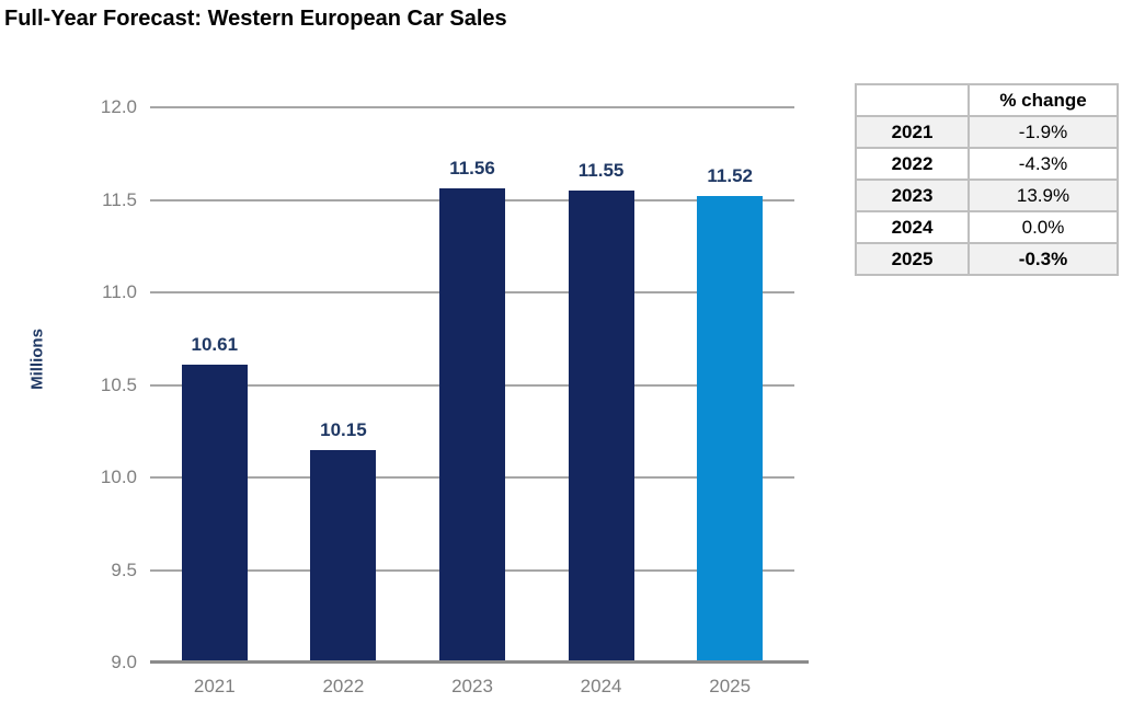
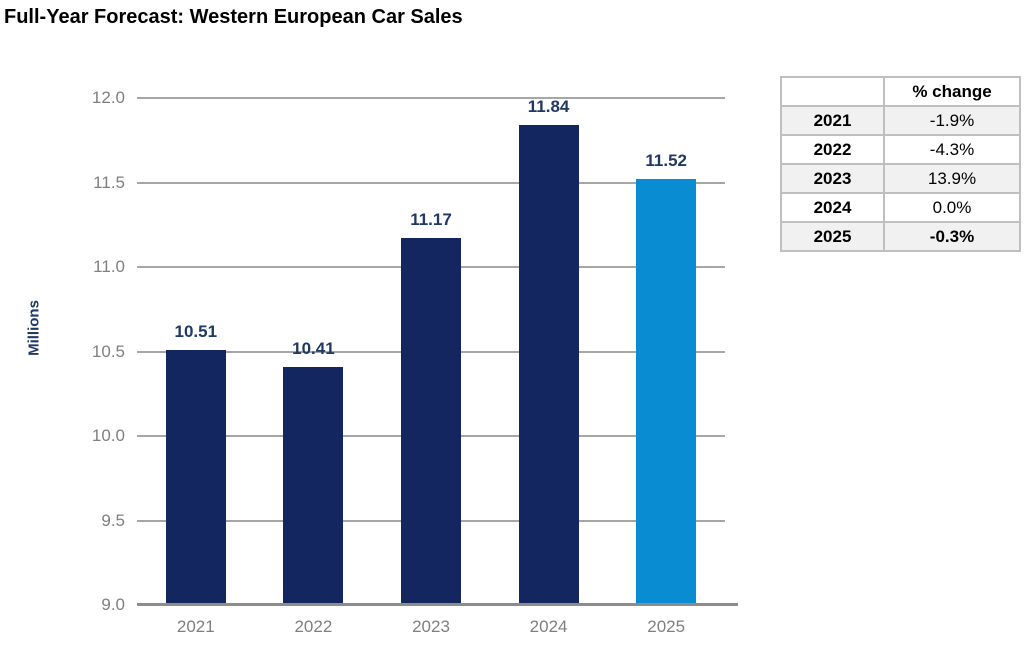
2021: 10.61 -> 10.51
2022: 10.15 -> 10.41
2023: 11.56 -> 11.17
2024: 11.55 -> 11.84
